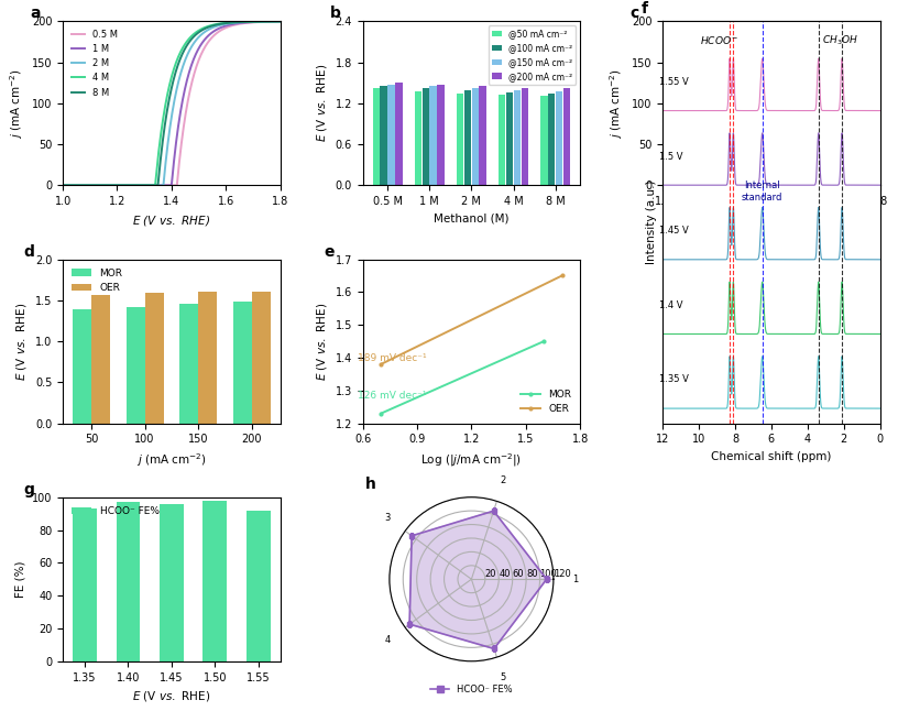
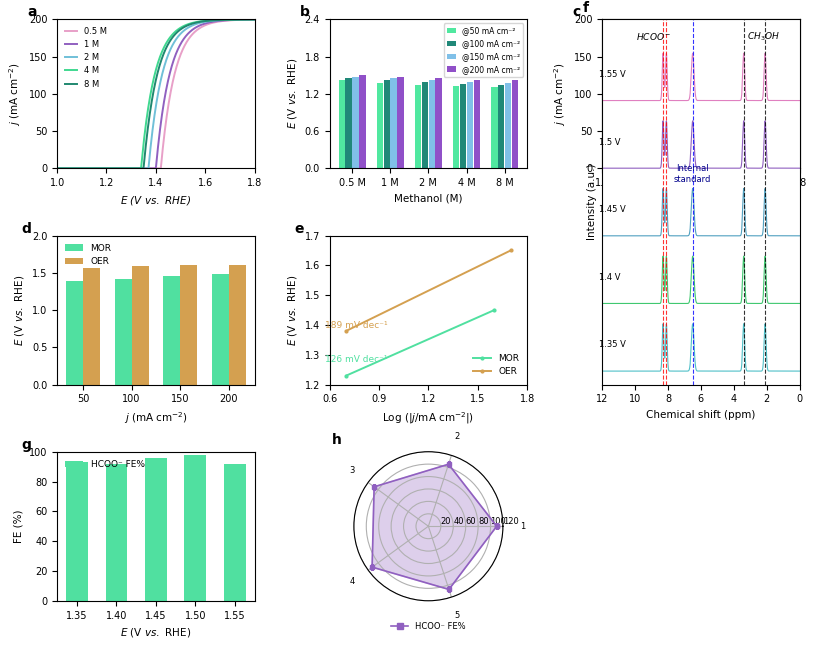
1.40: 97 -> 92
